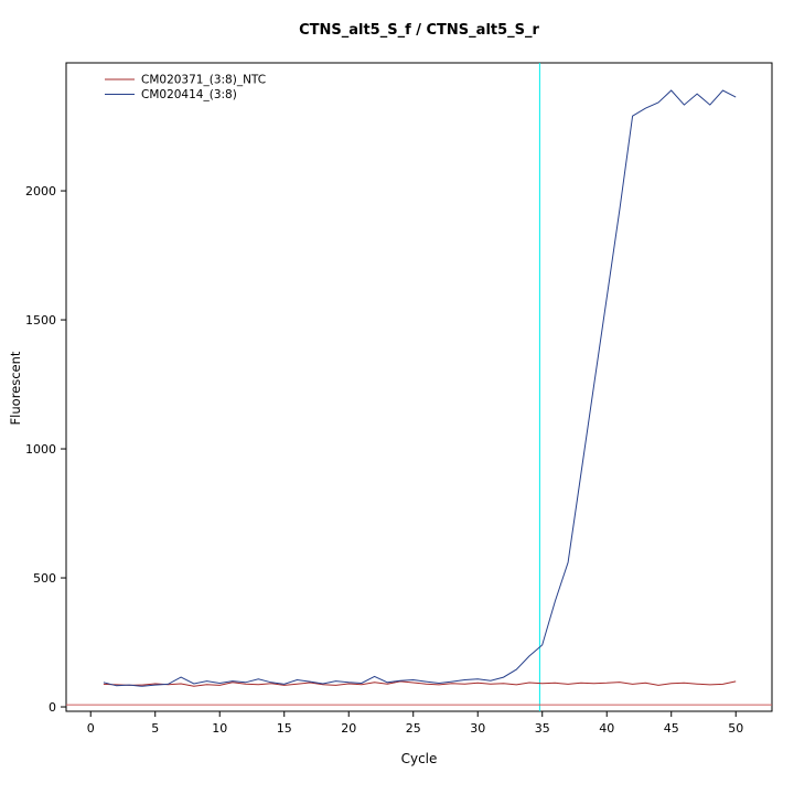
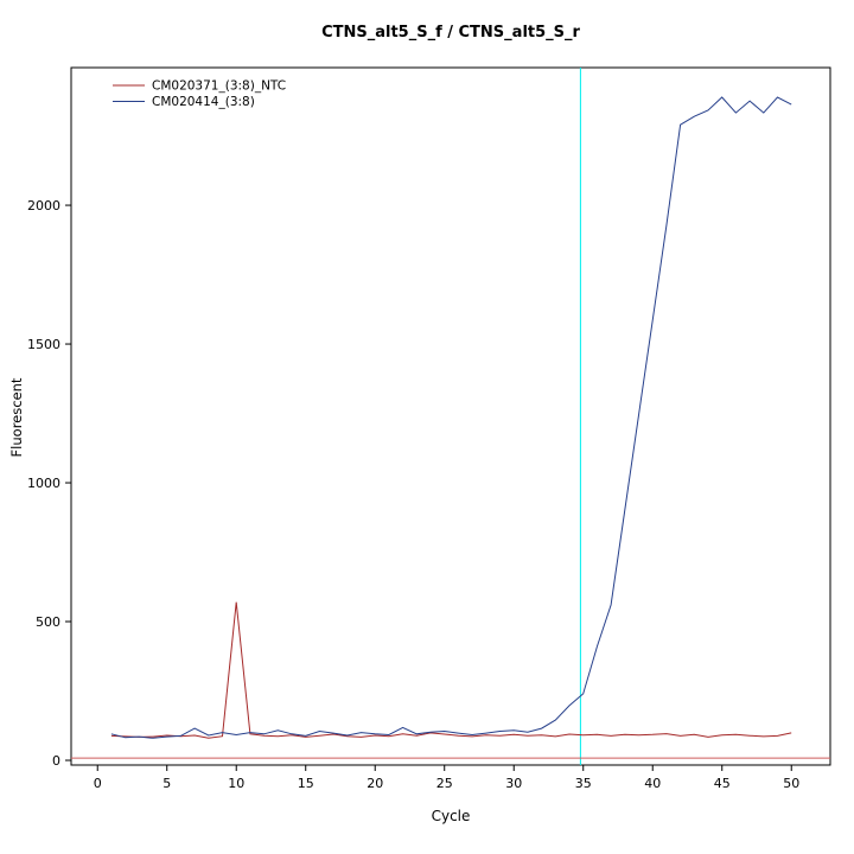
CM020371_(3:8)_NTC/10: 80 -> 570
